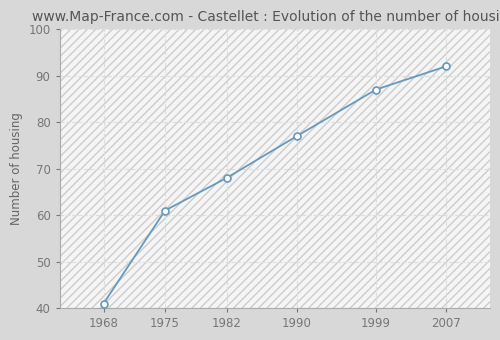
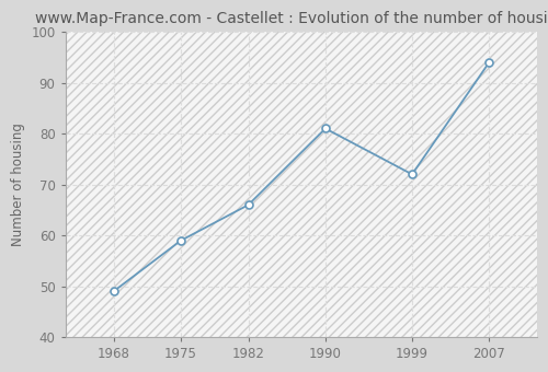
1968: 41 -> 49
1975: 61 -> 59
1982: 68 -> 66
1990: 77 -> 81
1999: 87 -> 72
2007: 92 -> 94
